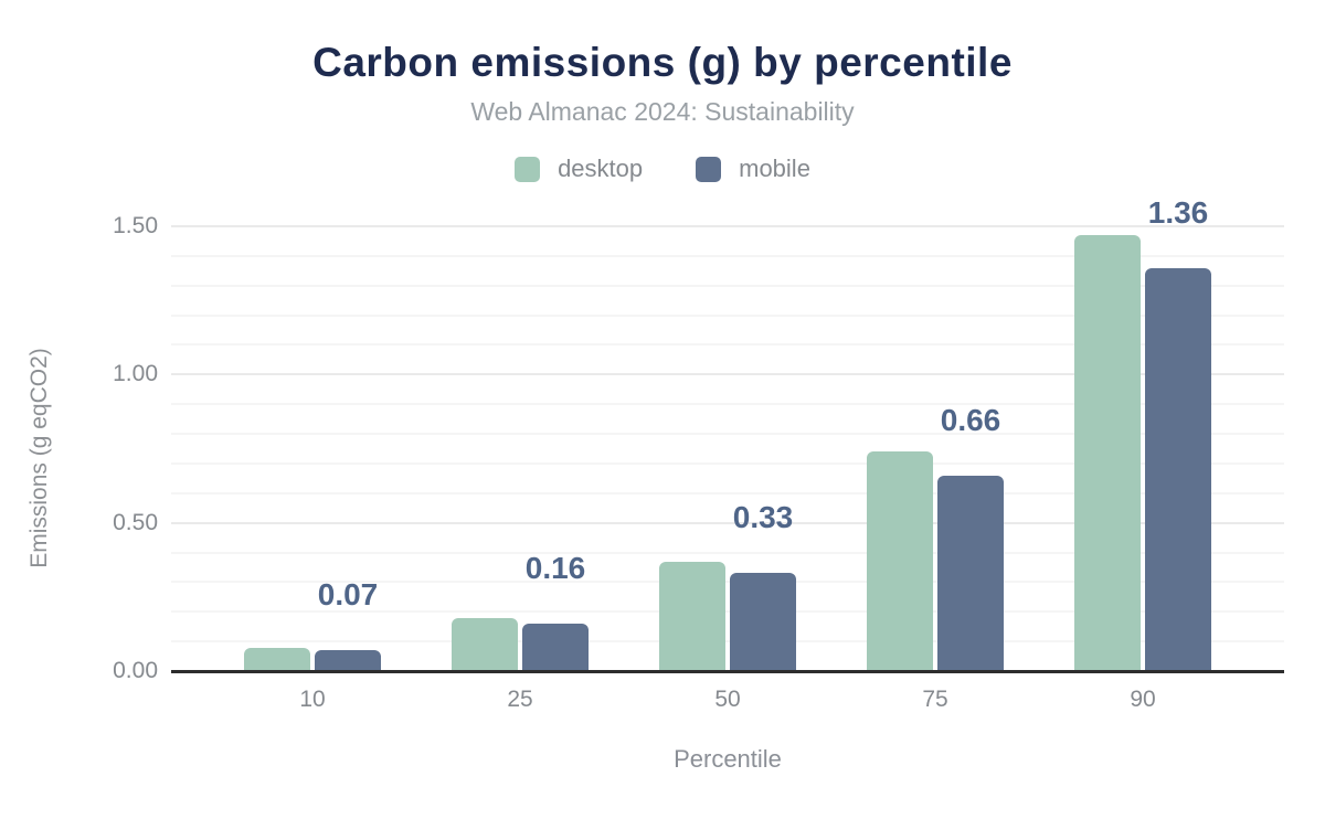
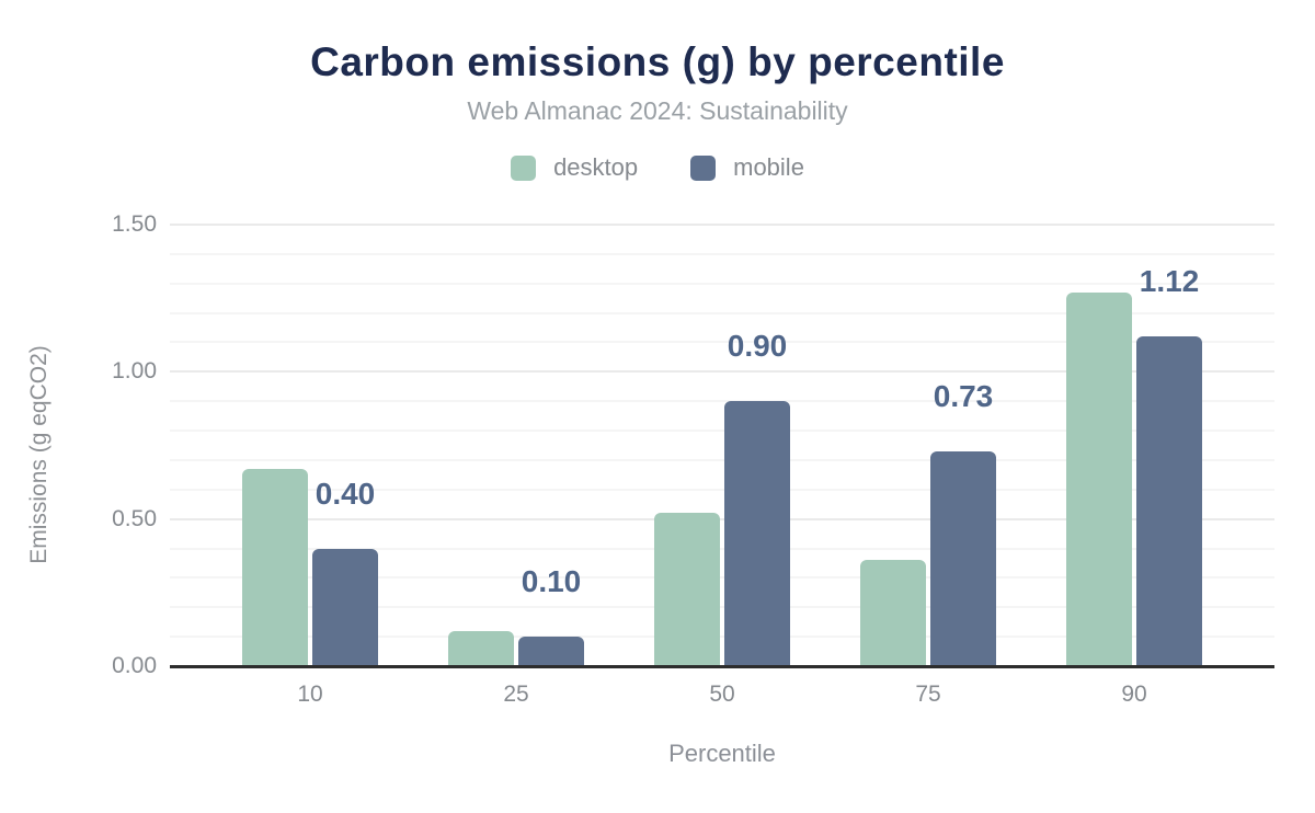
desktop/10: 0.08 -> 0.67
mobile/10: 0.07 -> 0.40
desktop/25: 0.18 -> 0.12
mobile/25: 0.16 -> 0.10
desktop/50: 0.37 -> 0.52
mobile/50: 0.33 -> 0.90
desktop/75: 0.74 -> 0.36
mobile/75: 0.66 -> 0.73
desktop/90: 1.47 -> 1.27
mobile/90: 1.36 -> 1.12
